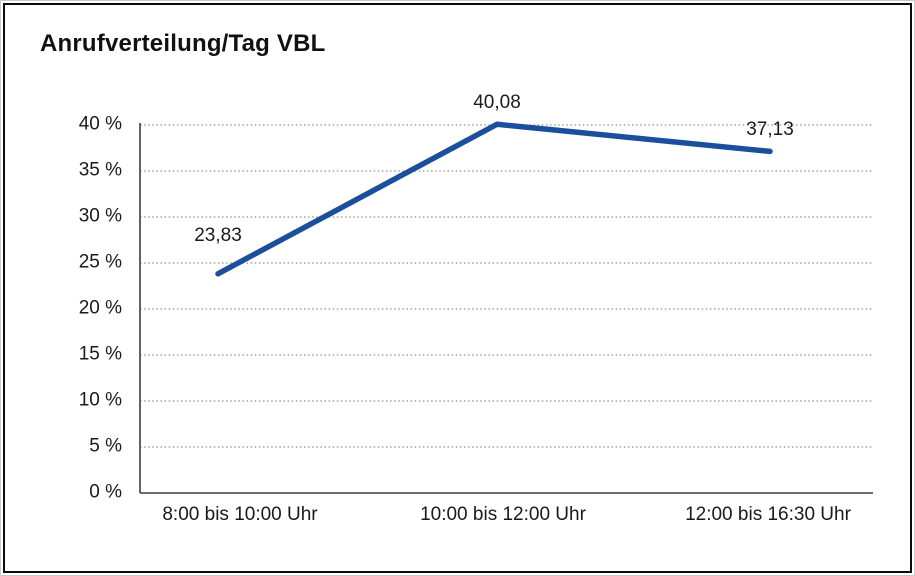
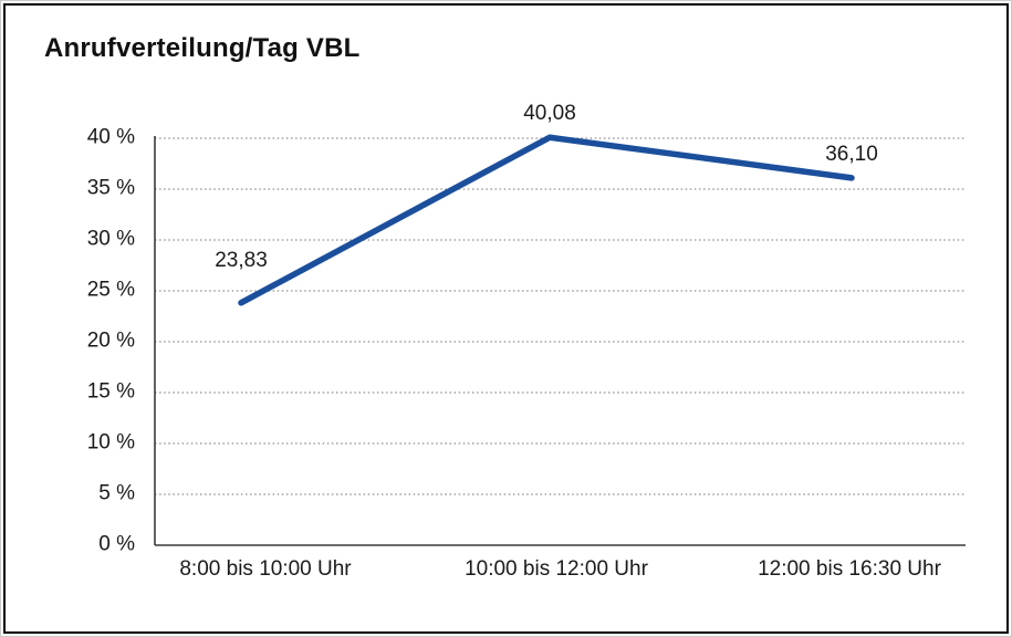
12:00 bis 16:30 Uhr: 37,13 -> 36,10
